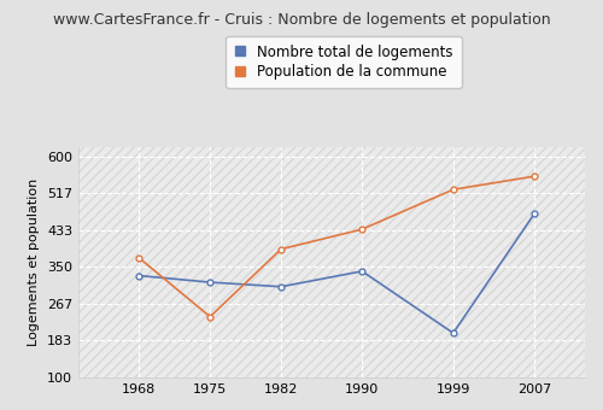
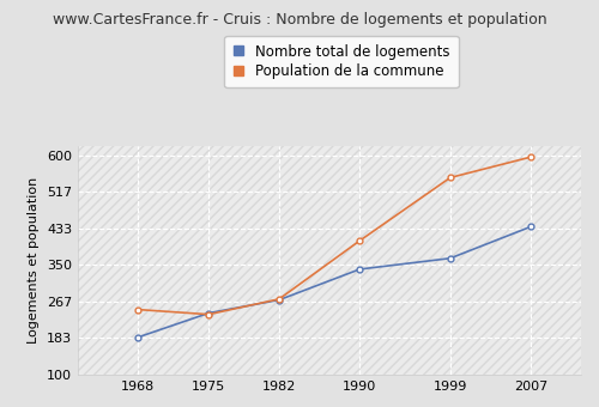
Nombre total de logements/1968: 330 -> 185
Population de la commune/1968: 370 -> 248
Nombre total de logements/1975: 315 -> 240
Nombre total de logements/1982: 305 -> 270
Population de la commune/1982: 390 -> 272
Population de la commune/1990: 435 -> 405
Nombre total de logements/1999: 200 -> 365
Population de la commune/1999: 525 -> 549
Nombre total de logements/2007: 470 -> 437
Population de la commune/2007: 555 -> 596
